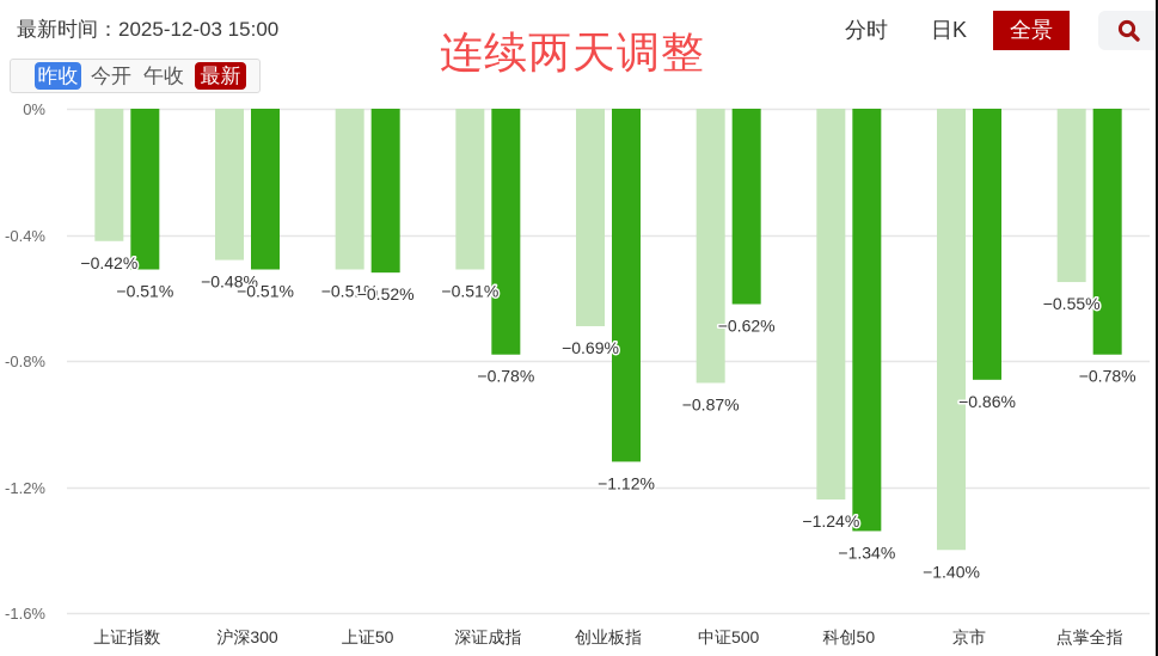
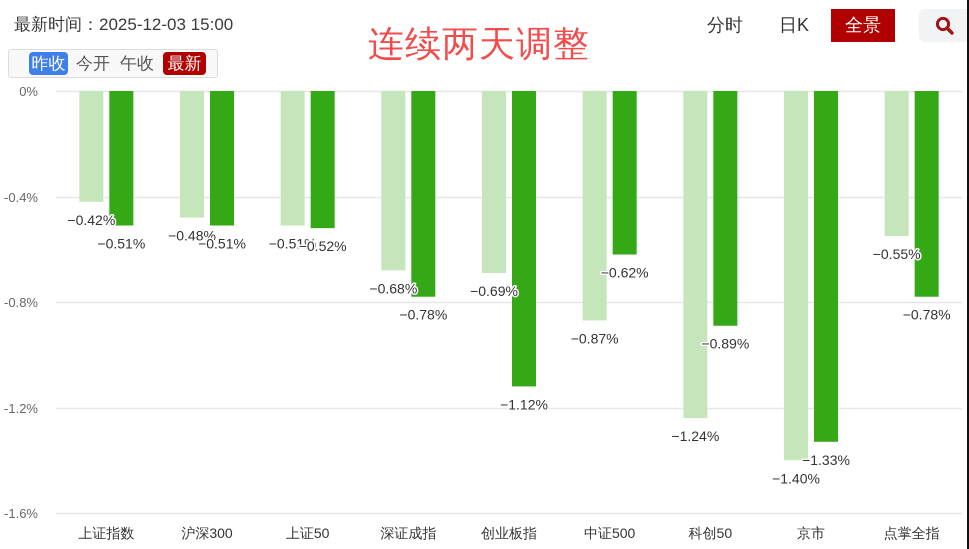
昨收/深证成指: −0.51% -> −0.68%
最新/科创50: −1.34% -> −0.89%
最新/京市: −0.86% -> −1.33%
